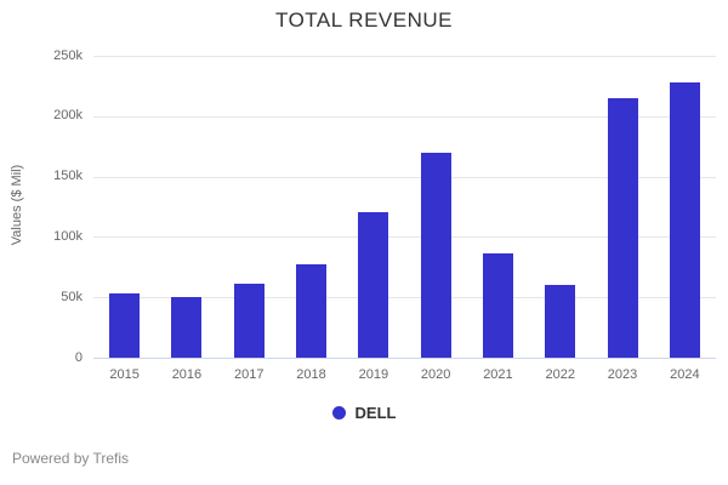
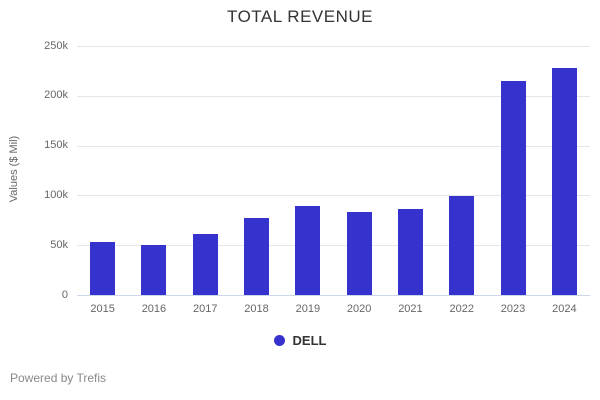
2019: 120k -> 90k
2020: 170k -> 80k
2022: 60k -> 100k
